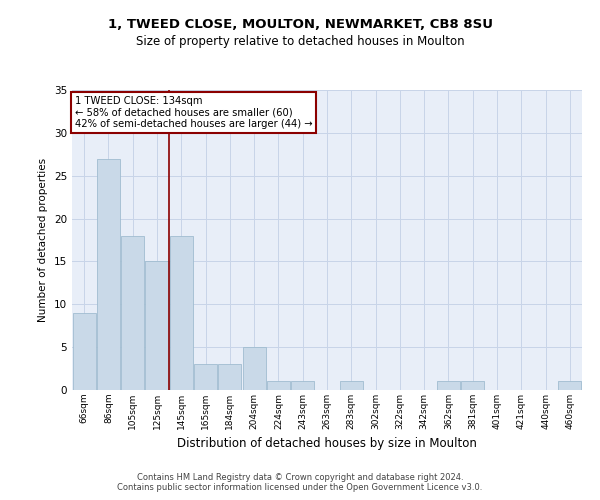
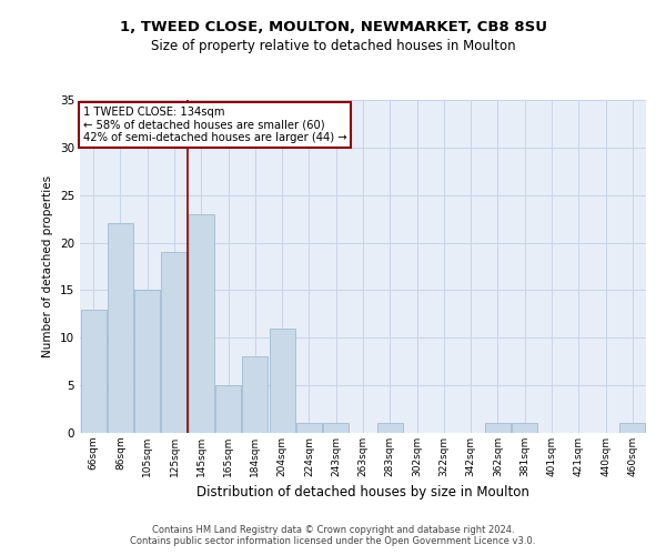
66sqm: 9 -> 13
86sqm: 27 -> 22
105sqm: 18 -> 15
125sqm: 15 -> 19
145sqm: 18 -> 23
165sqm: 3 -> 5
184sqm: 3 -> 8
204sqm: 5 -> 11
